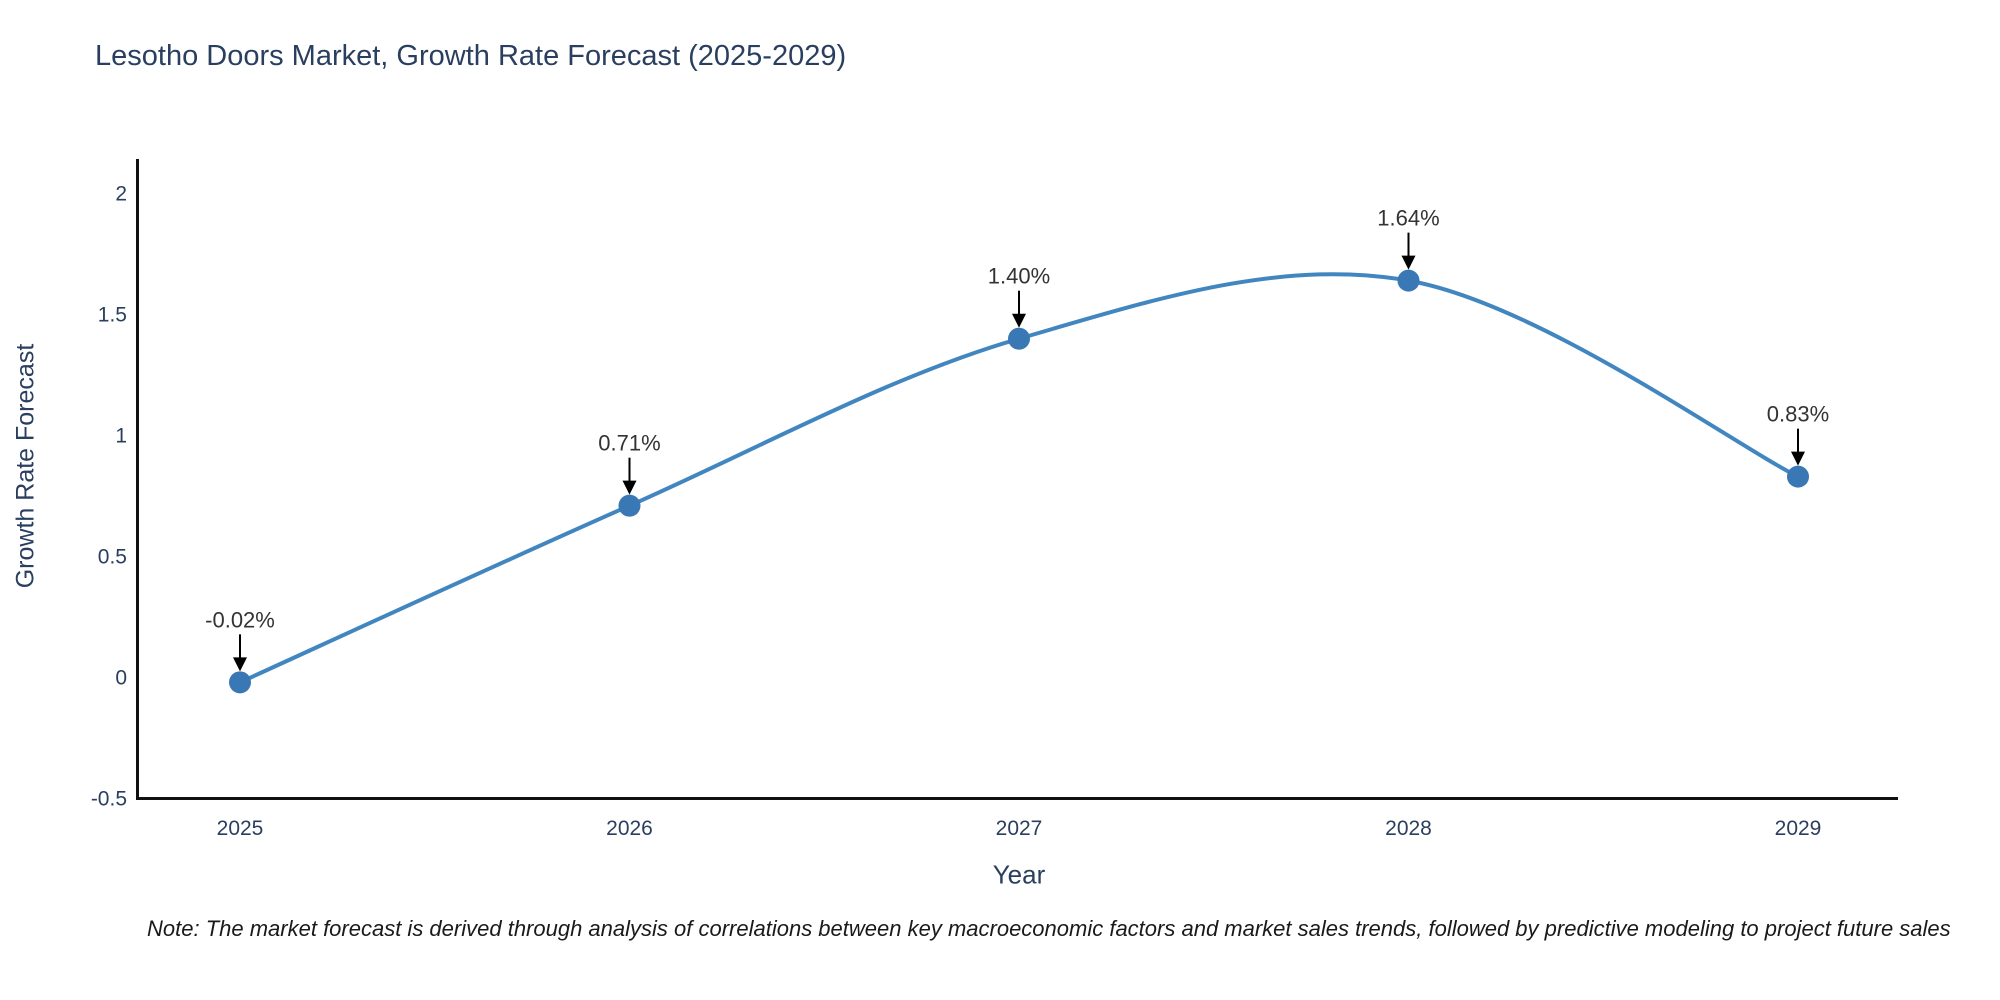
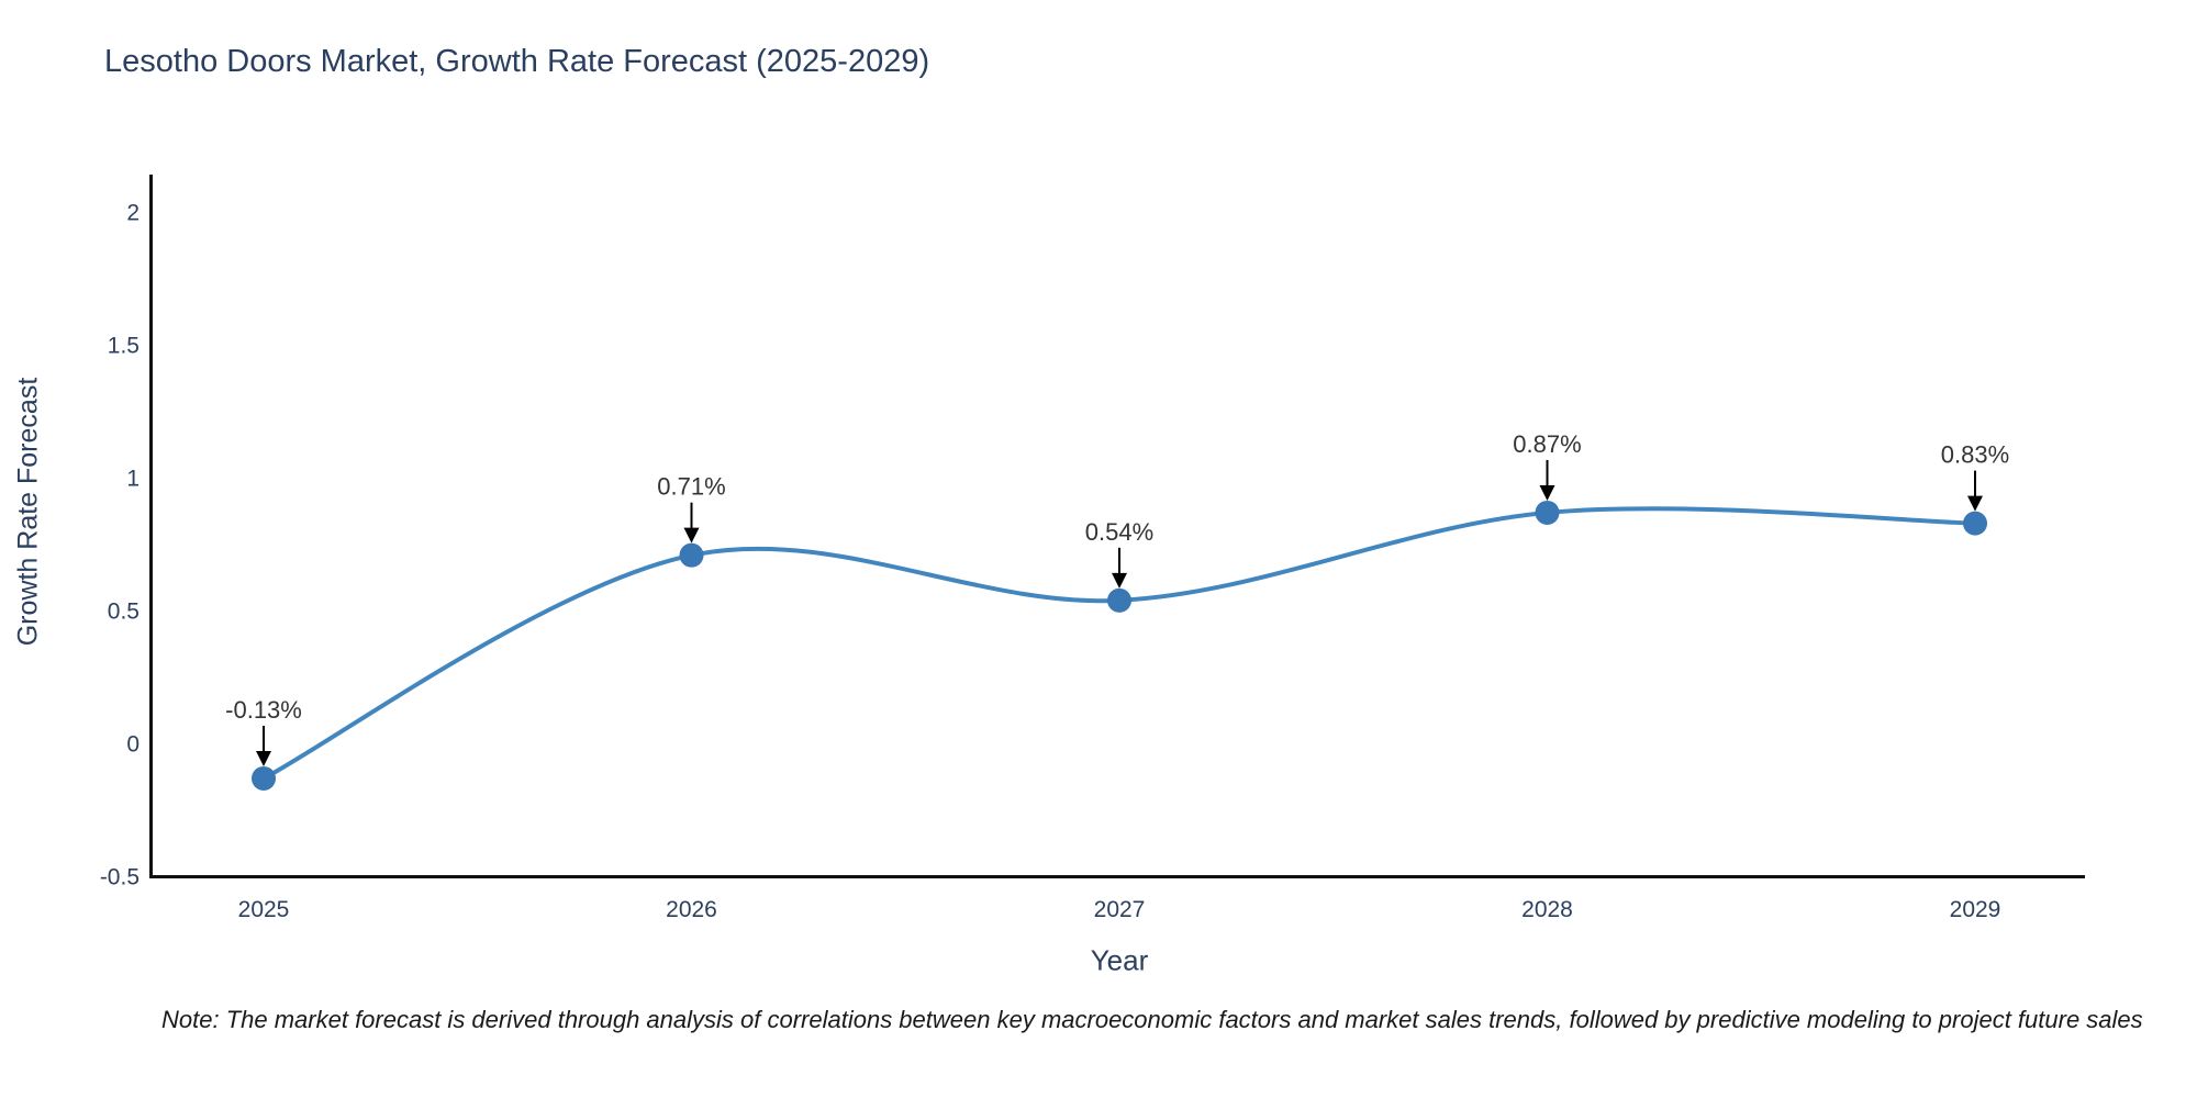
2025: -0.02% -> -0.13%
2027: 1.40% -> 0.54%
2028: 1.64% -> 0.87%
